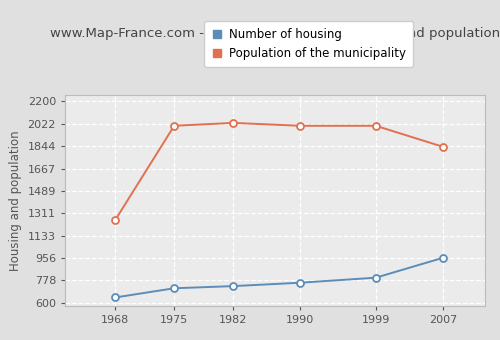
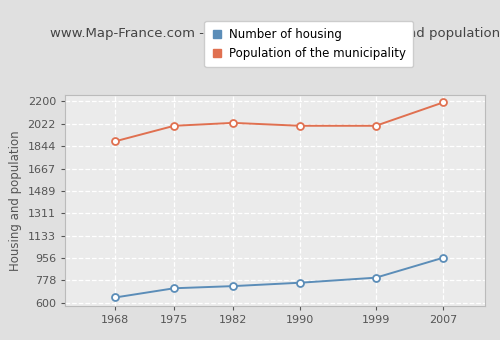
Population of the municipality/1968: 1260 -> 1880
Population of the municipality/2007: 1840 -> 2190
